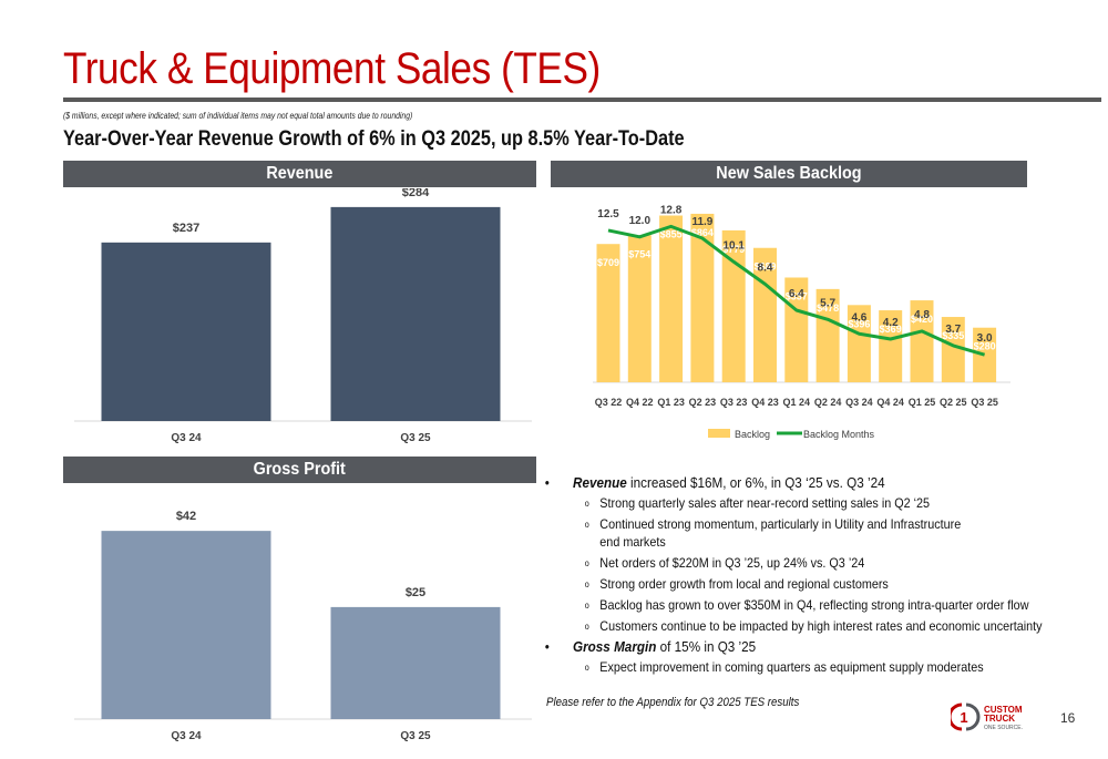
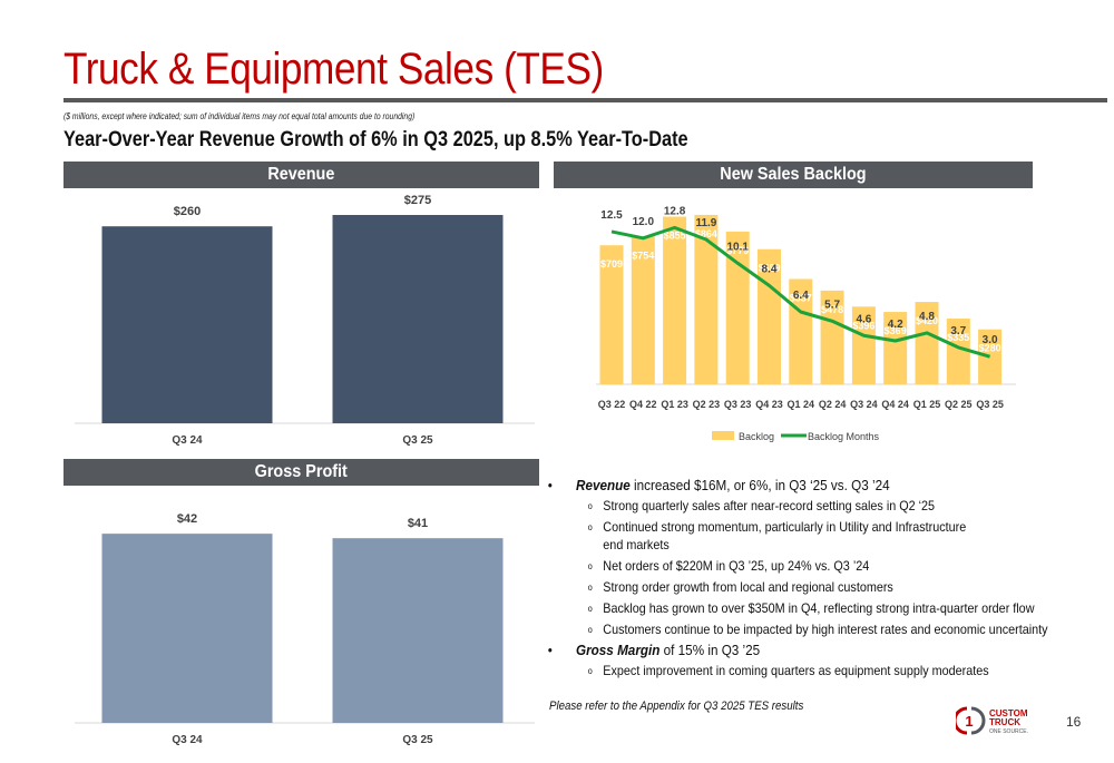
Revenue/Q3 24: $237 -> $260
Revenue/Q3 25: $284 -> $275
Gross Profit/Q3 25: $25 -> $41
